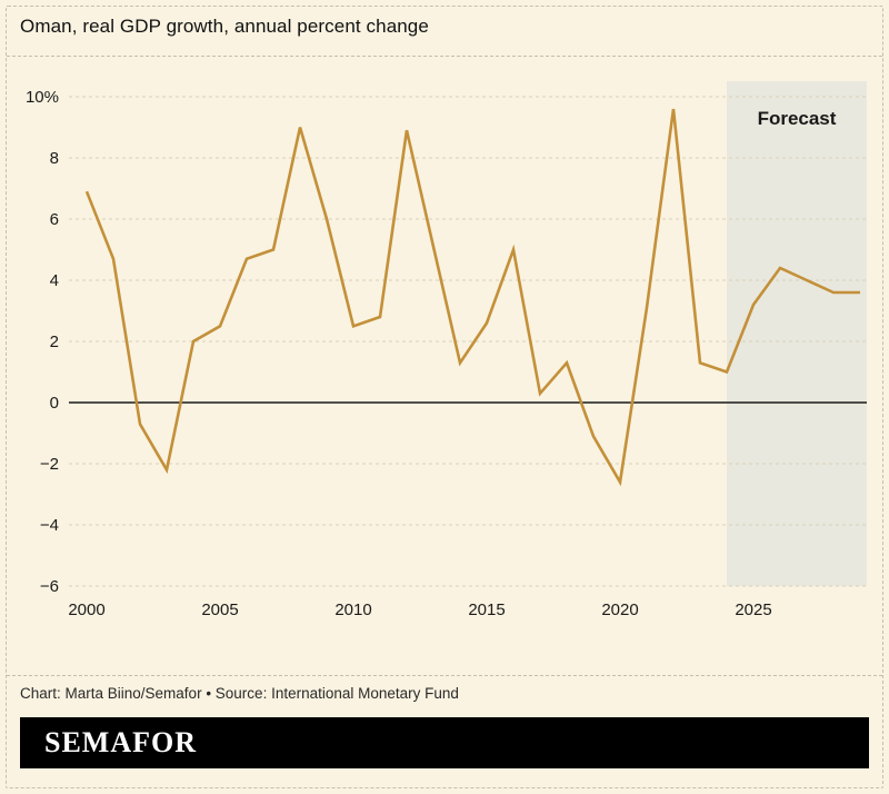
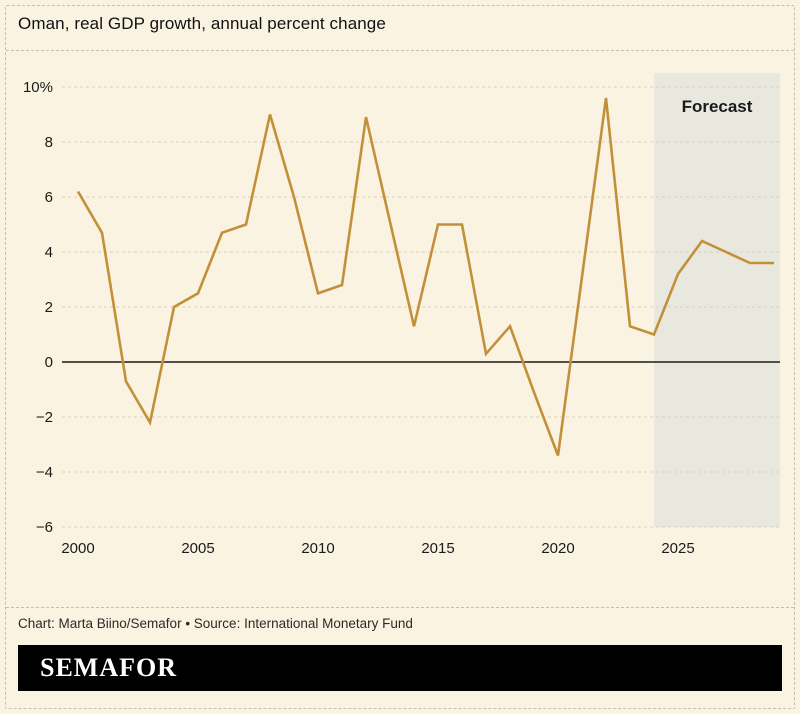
2000: 6.9% -> 6.2%
2015: 2.6% -> 5.0%
2020: -2.6% -> -3.4%
